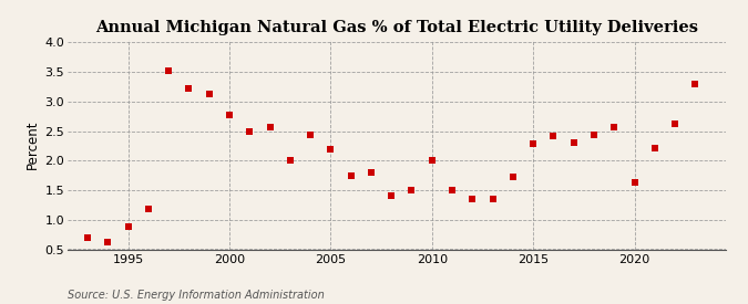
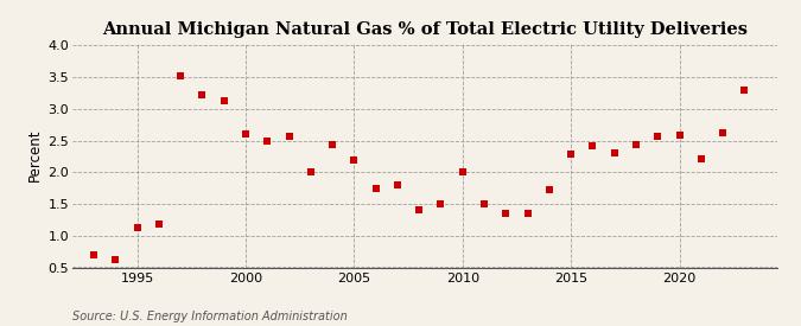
1995: 0.88 -> 1.12
2000: 2.78 -> 2.60
2020: 1.64 -> 2.58
